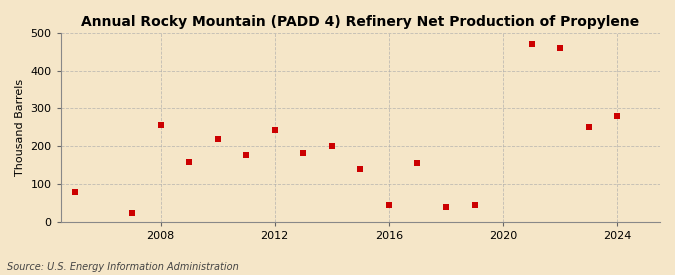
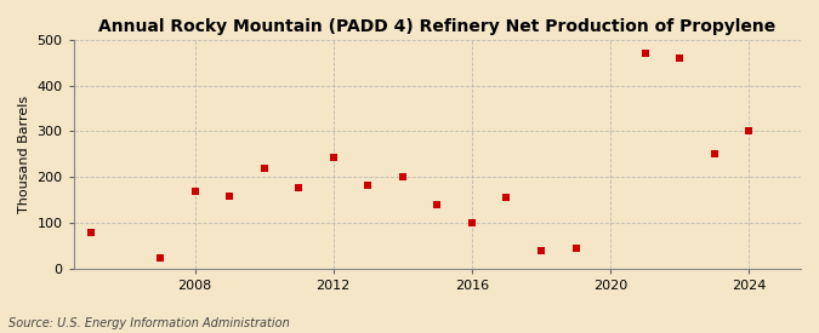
2008: 255 -> 170
2016: 45 -> 100
2024: 280 -> 300
